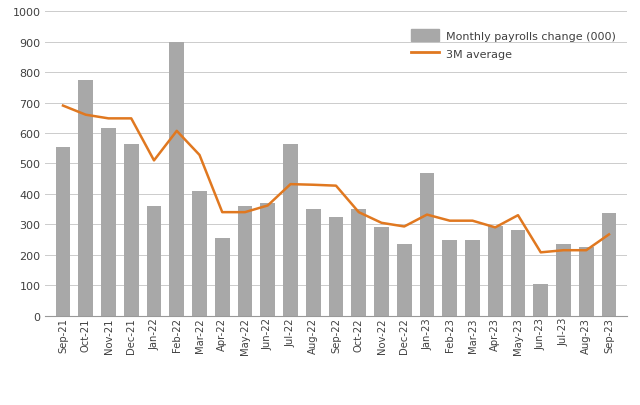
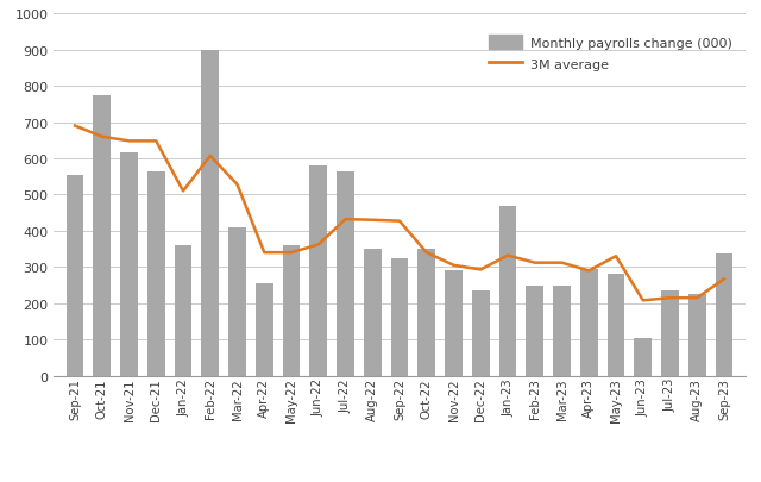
Monthly payrolls change (000)/Jun-22: 370 -> 580
